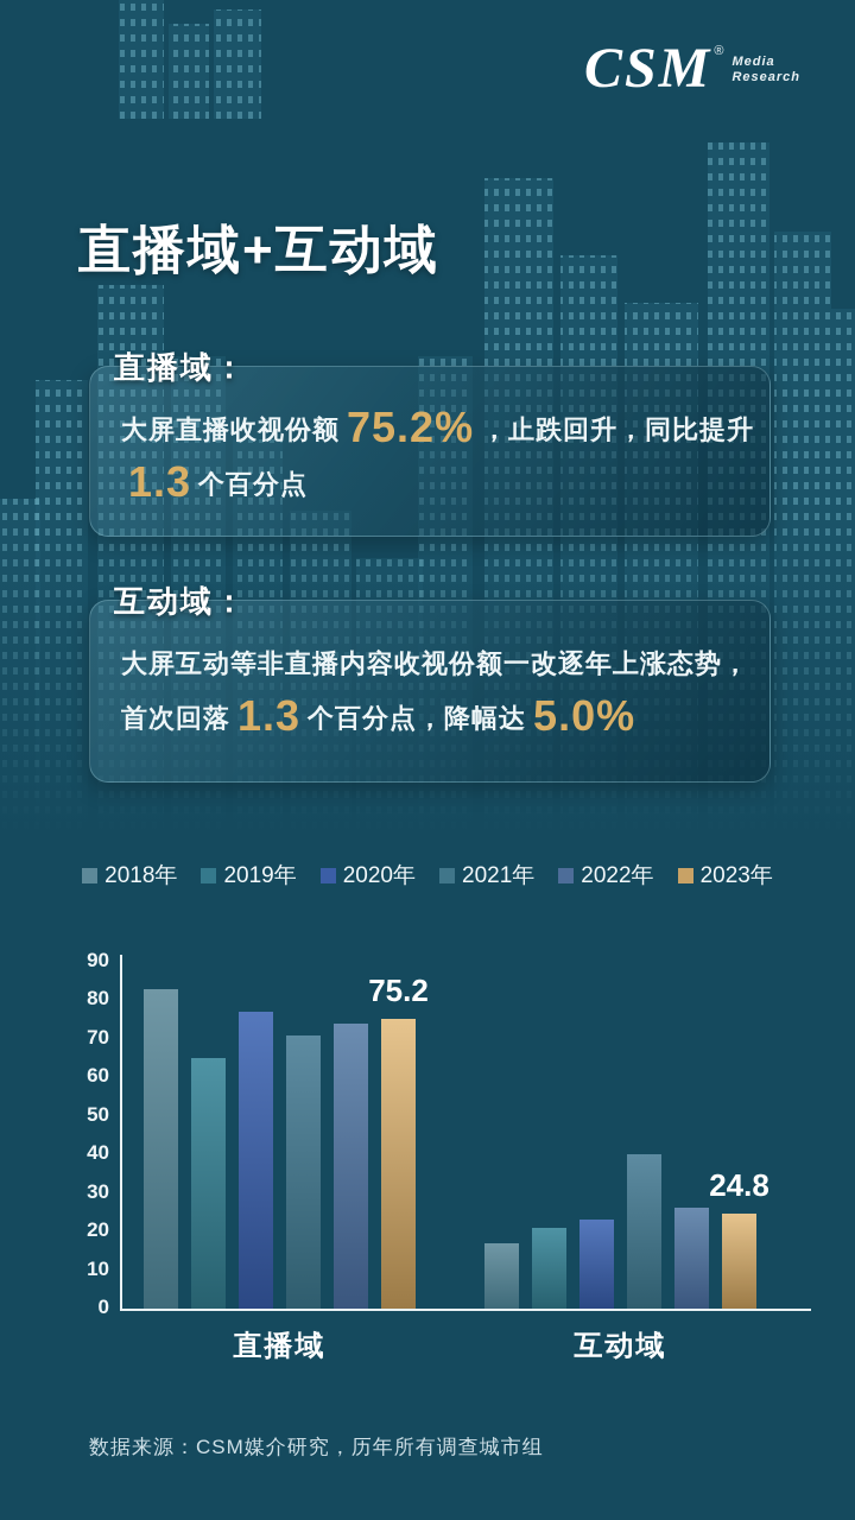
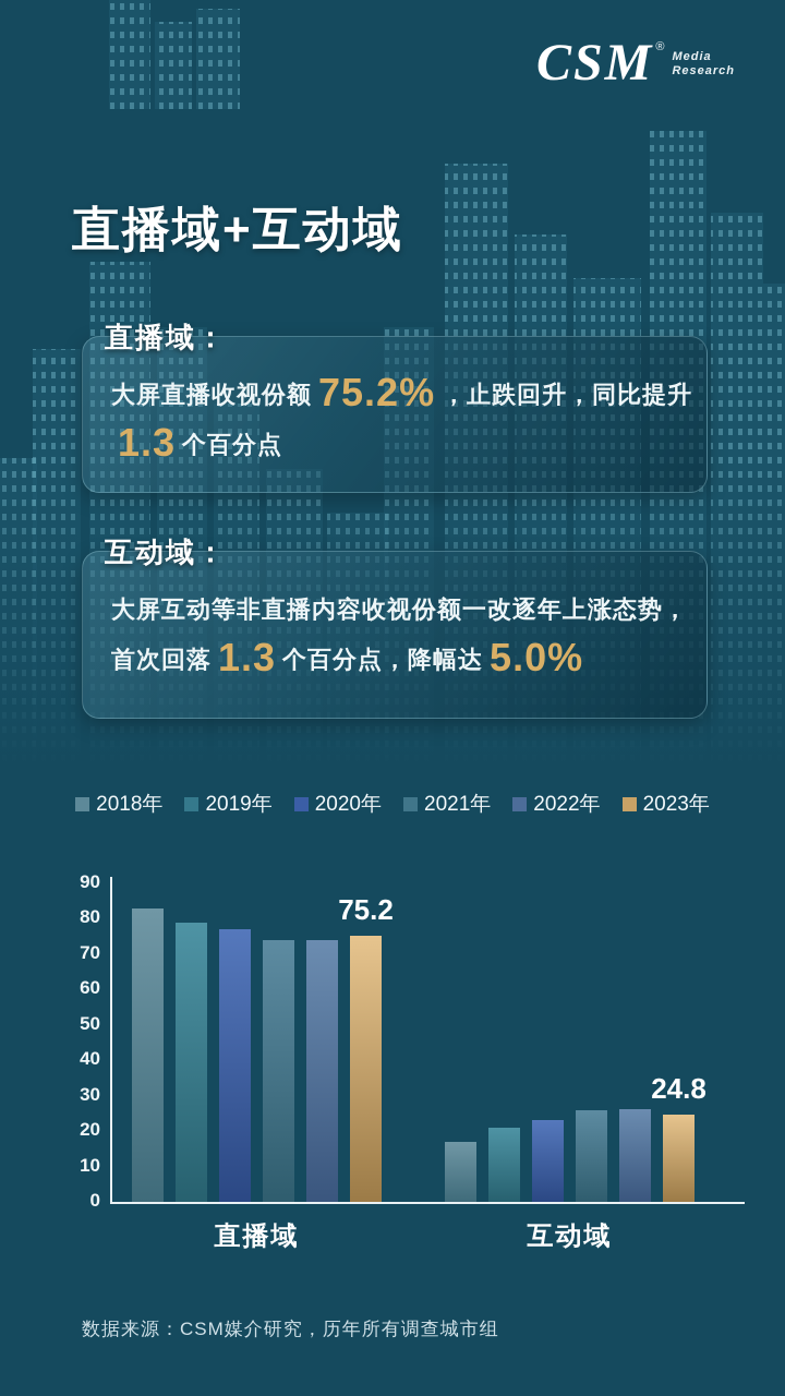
2019年/直播域: 65 -> 79
2021年/直播域: 71 -> 74
2021年/互动域: 40 -> 26
